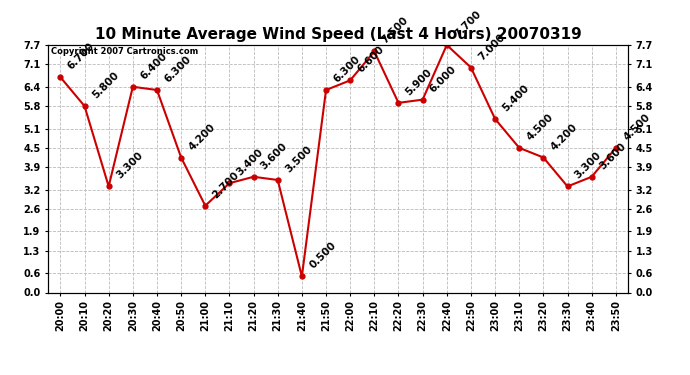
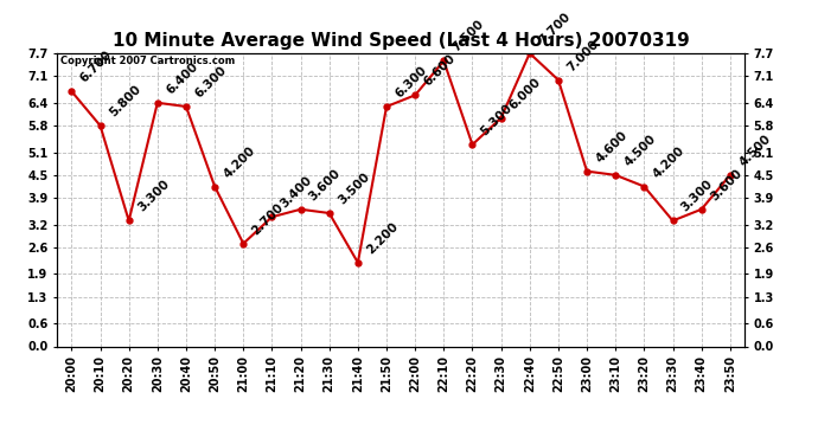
21:40: 0.500 -> 2.200
22:20: 5.900 -> 5.300
23:00: 5.400 -> 4.600
